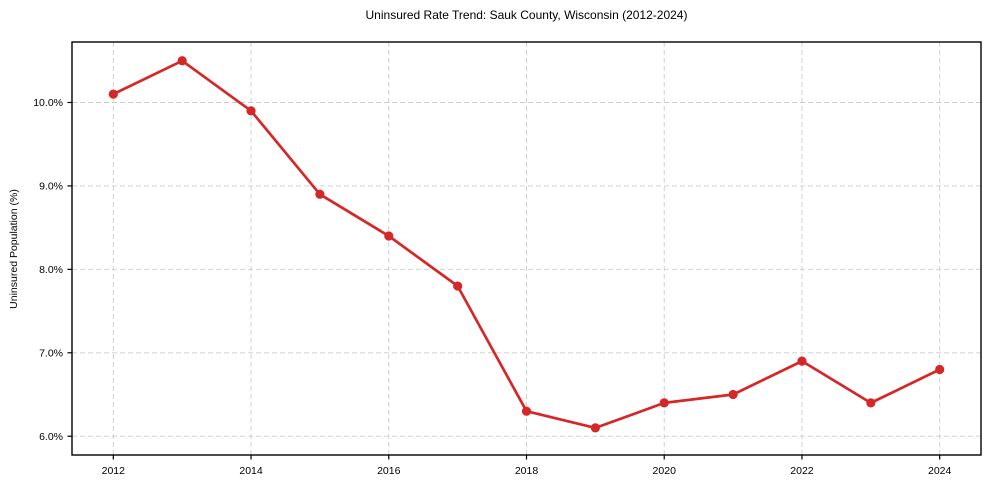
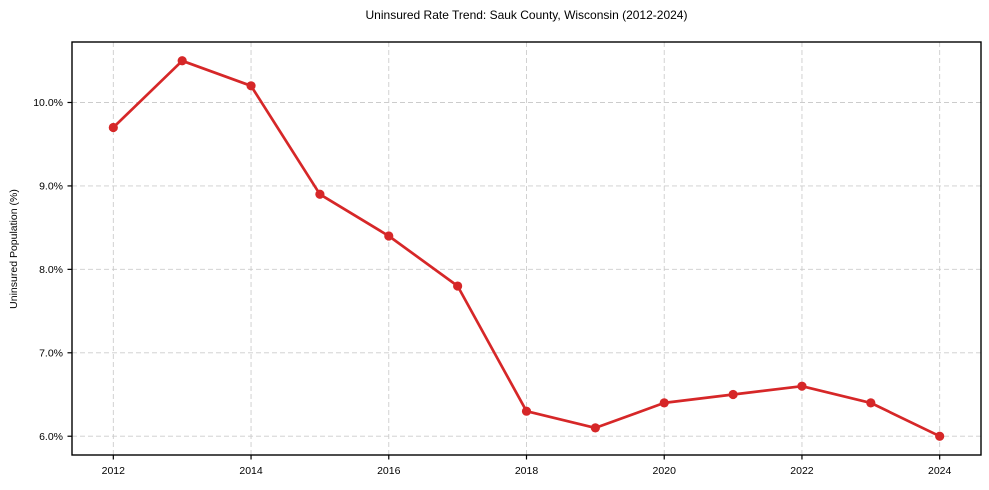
2012: 10.1% -> 9.7%
2014: 9.9% -> 10.2%
2022: 6.9% -> 6.6%
2024: 6.8% -> 6.0%
